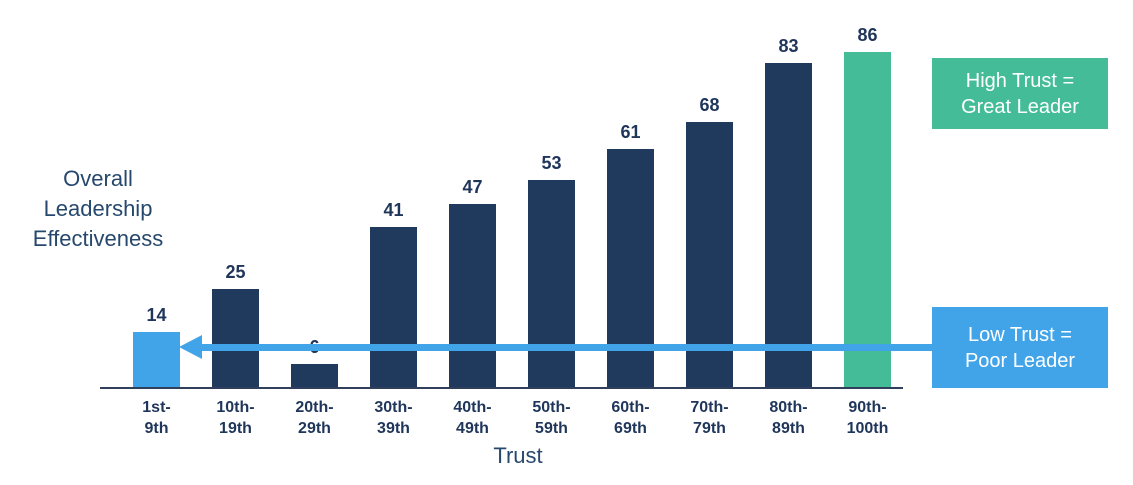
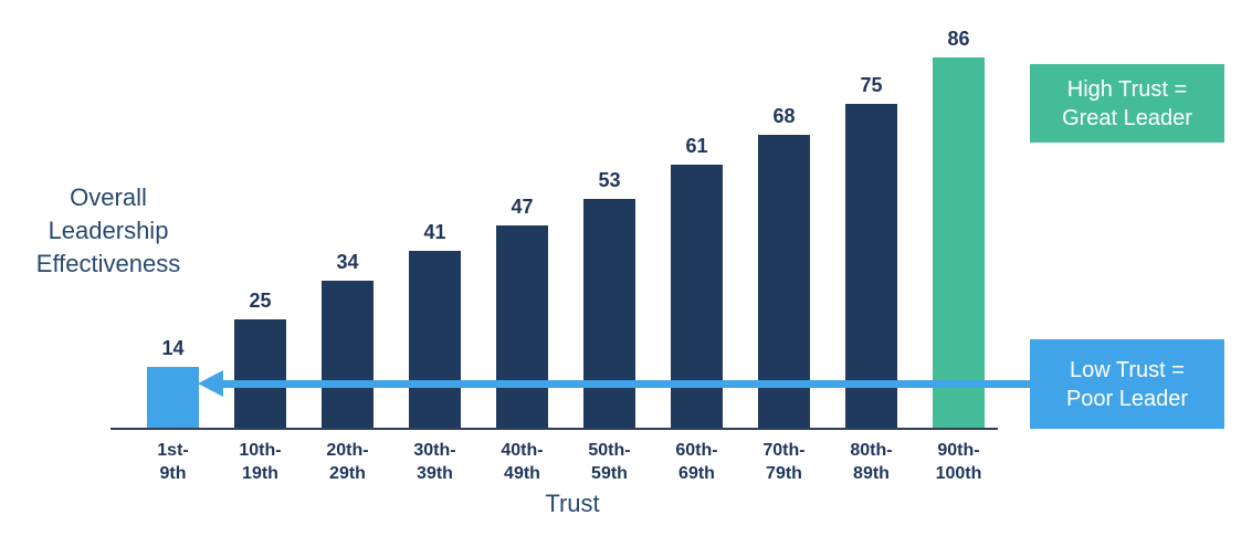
20th-29th: 6 -> 34
80th-89th: 83 -> 75
